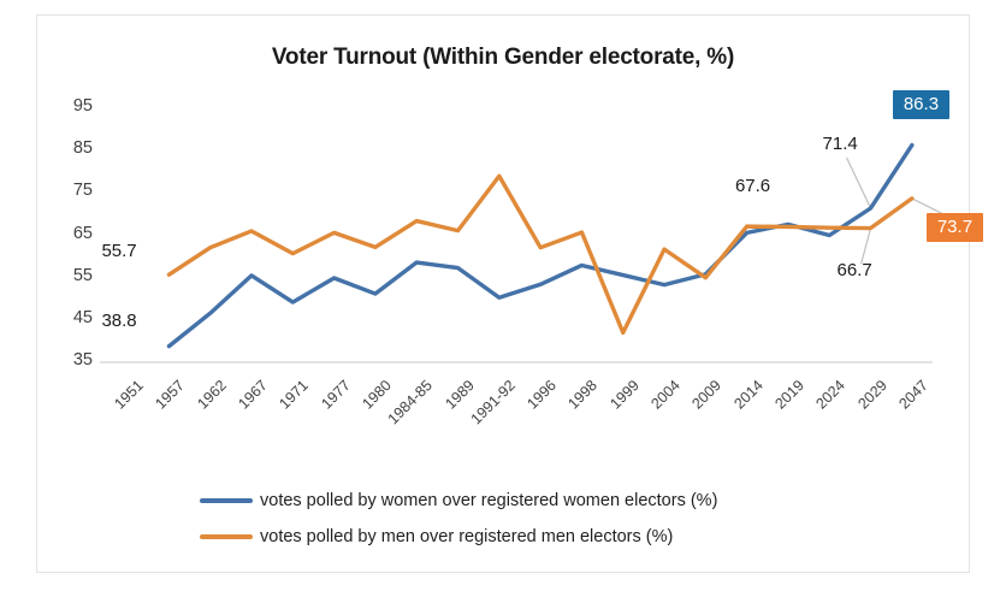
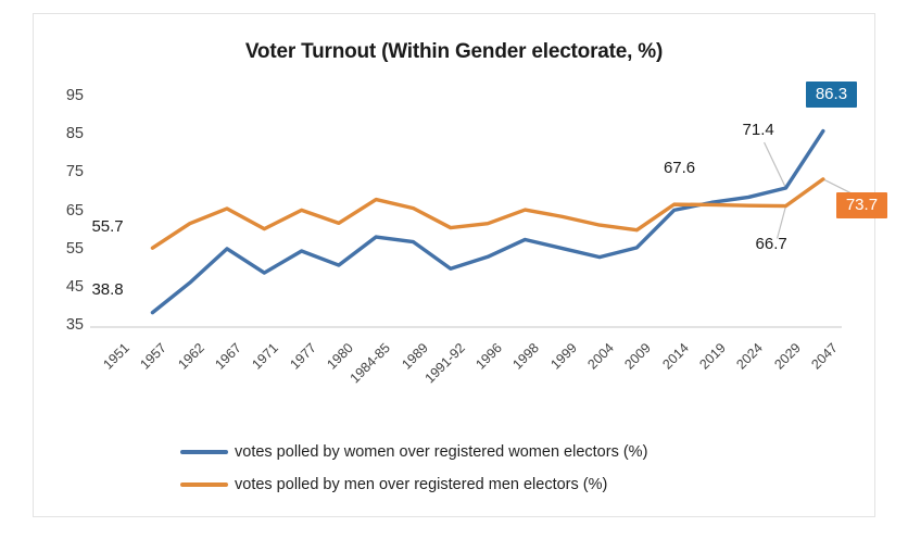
votes polled by men over registered men electors (%)/1991-92: 79 -> 61
votes polled by men over registered men electors (%)/1999: 42 -> 64
votes polled by men over registered men electors (%)/2009: 55 -> 60
votes polled by women over registered women electors (%)/2024: 65 -> 69
